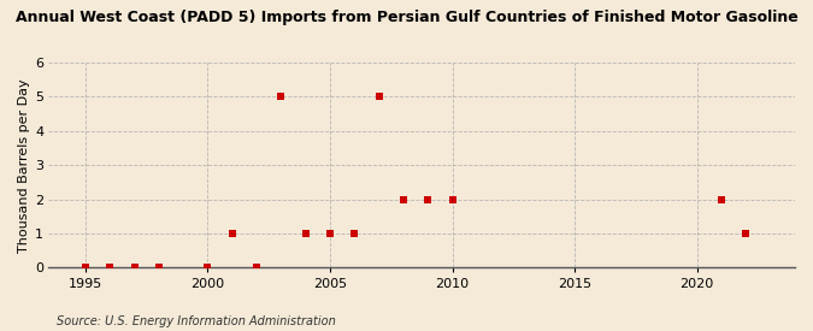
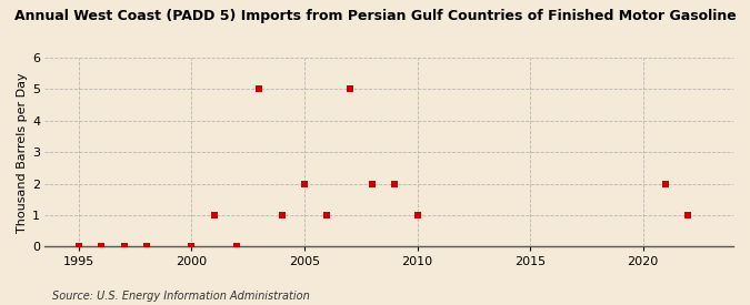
2005: 1 -> 2
2010: 2 -> 1
